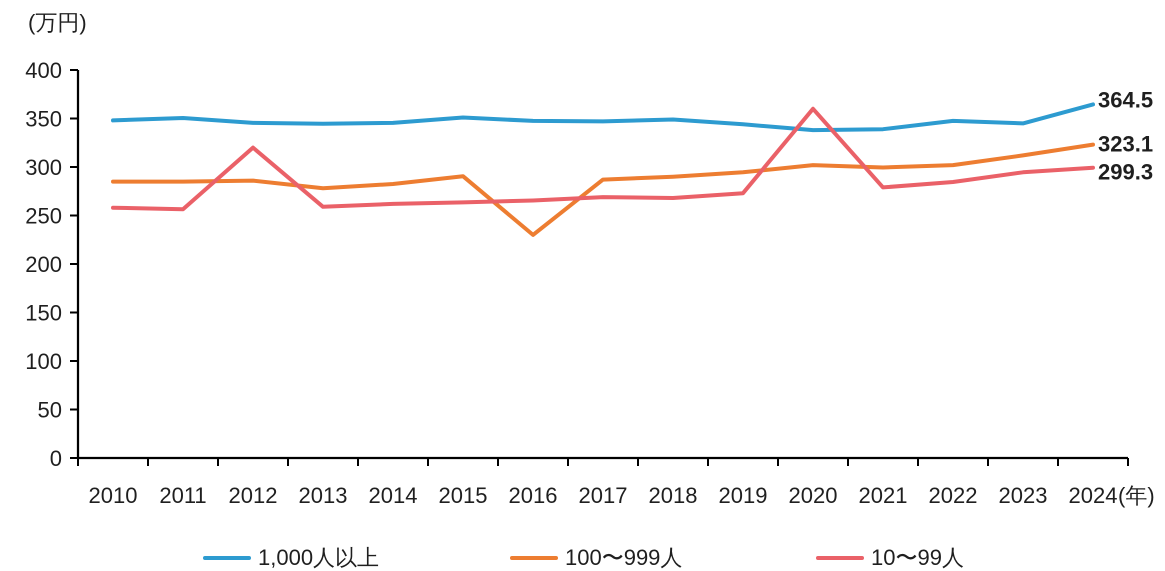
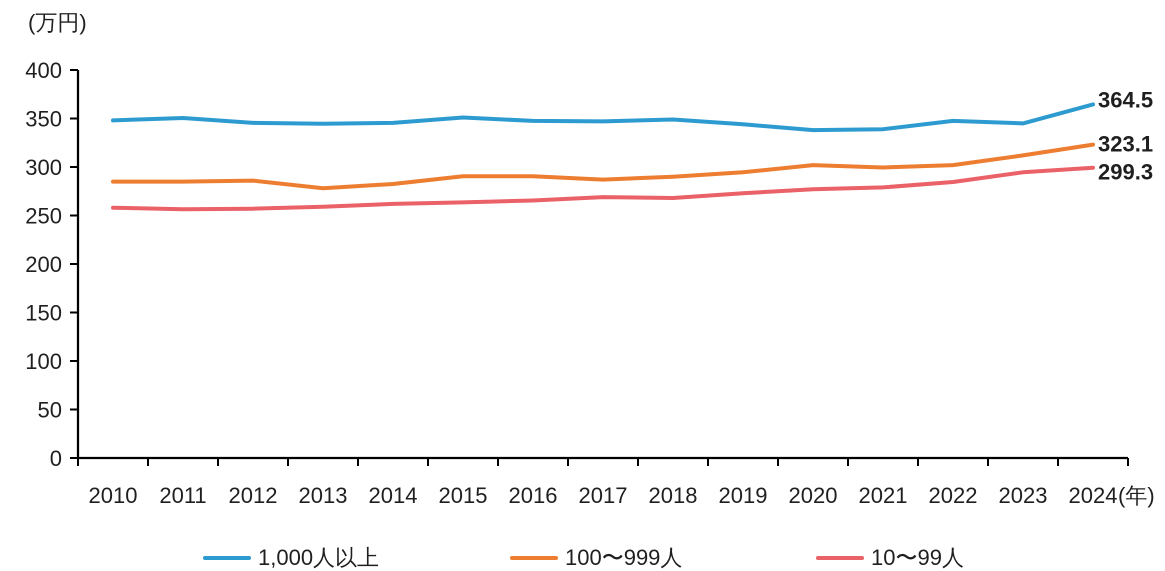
10〜99人/2012: 320 -> 260
100〜999人/2016: 230 -> 290
10〜99人/2020: 360 -> 280
